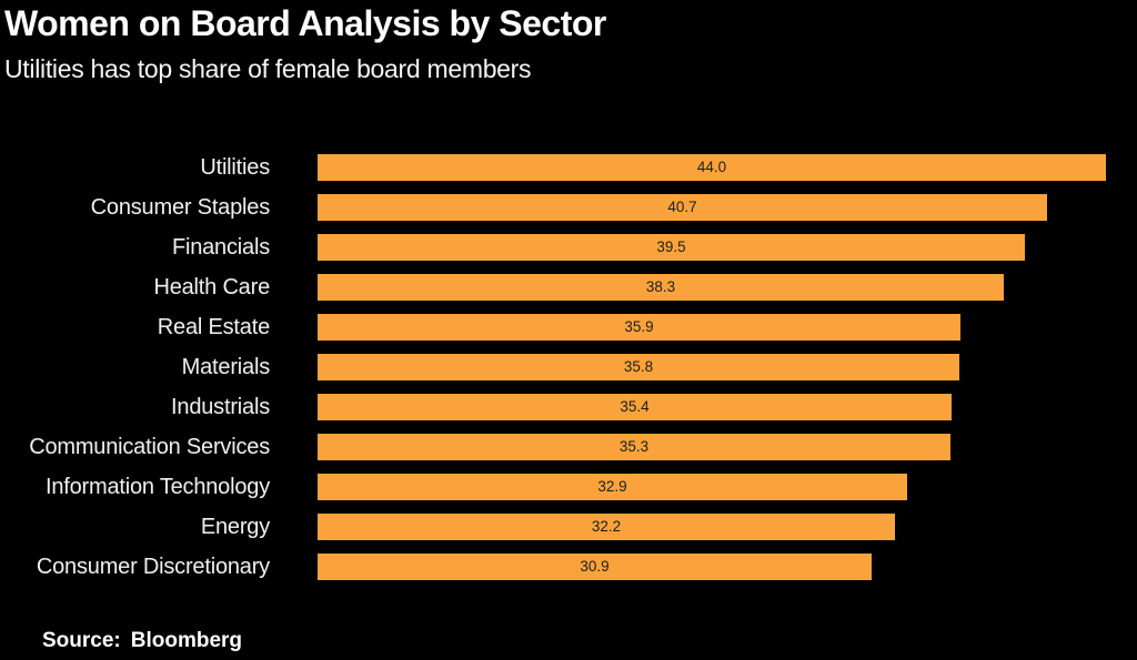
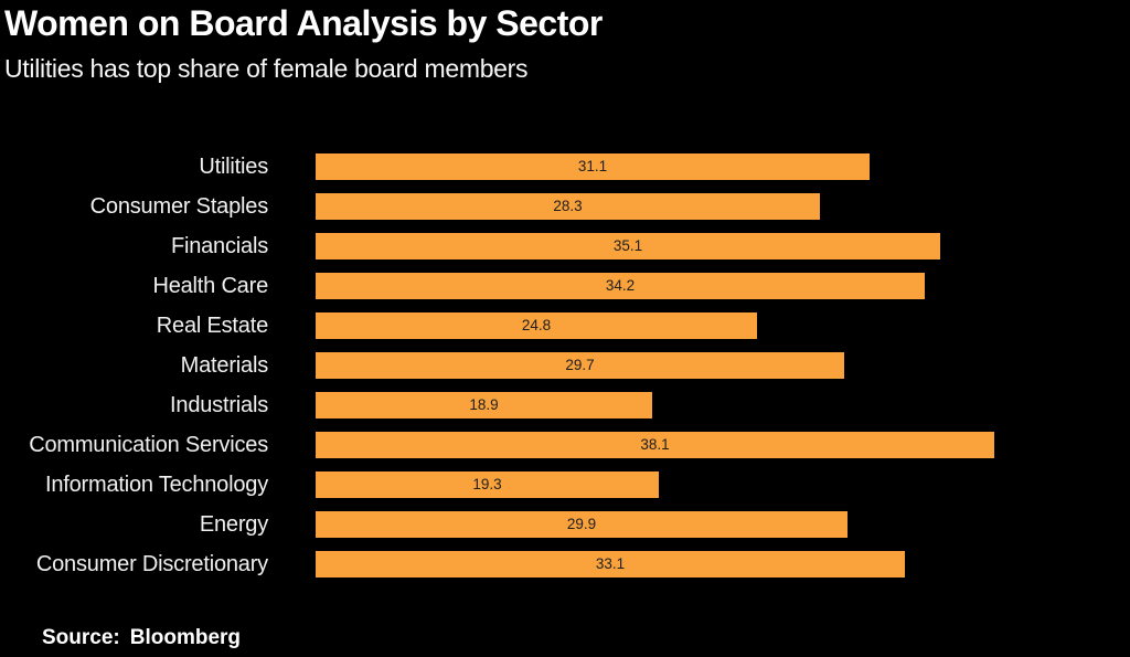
Utilities: 44.0 -> 31.1
Consumer Staples: 40.7 -> 28.3
Financials: 39.5 -> 35.1
Health Care: 38.3 -> 34.2
Real Estate: 35.9 -> 24.8
Materials: 35.8 -> 29.7
Industrials: 35.4 -> 18.9
Communication Services: 35.3 -> 38.1
Information Technology: 32.9 -> 19.3
Energy: 32.2 -> 29.9
Consumer Discretionary: 30.9 -> 33.1
